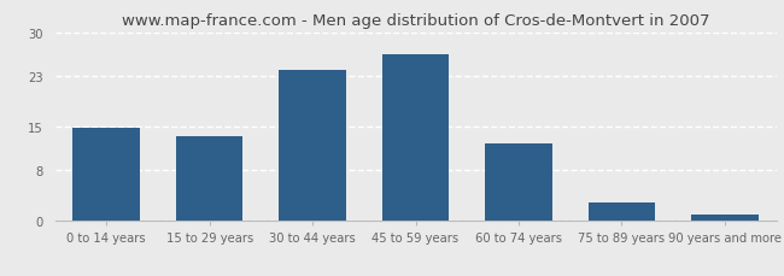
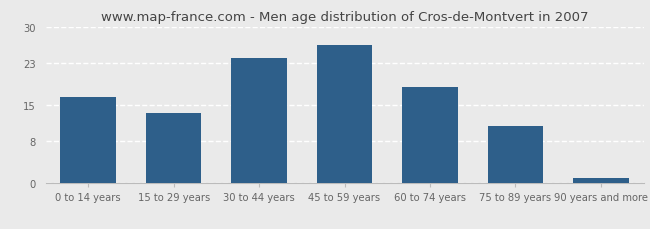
0 to 14 years: 14.8 -> 16.5
60 to 74 years: 12.2 -> 18.5
75 to 89 years: 2.8 -> 11.0
